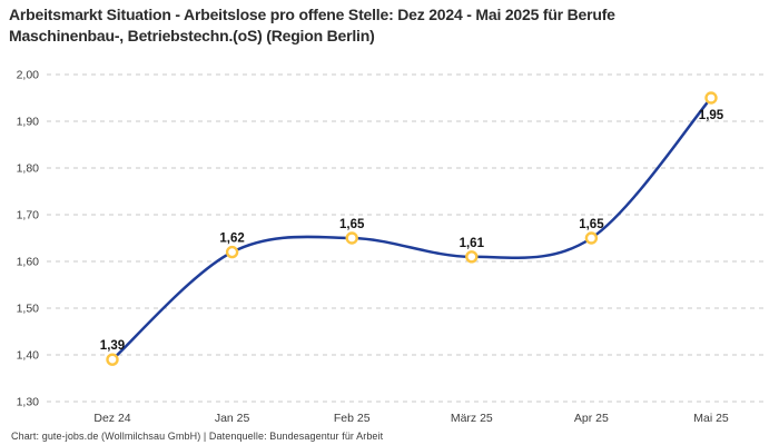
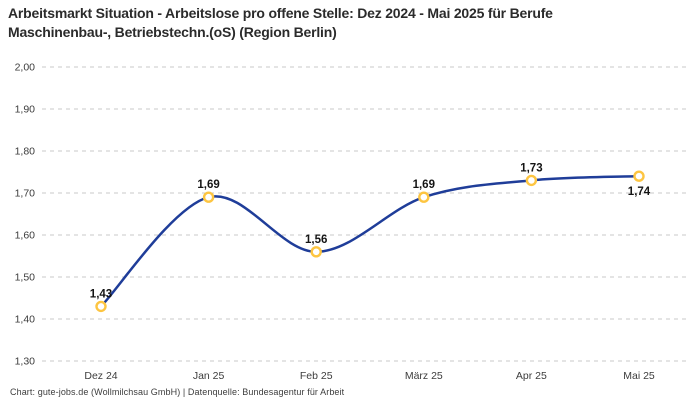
Dez 24: 1,39 -> 1,43
Jan 25: 1,62 -> 1,69
Feb 25: 1,65 -> 1,56
März 25: 1,61 -> 1,69
Apr 25: 1,65 -> 1,73
Mai 25: 1,95 -> 1,74
